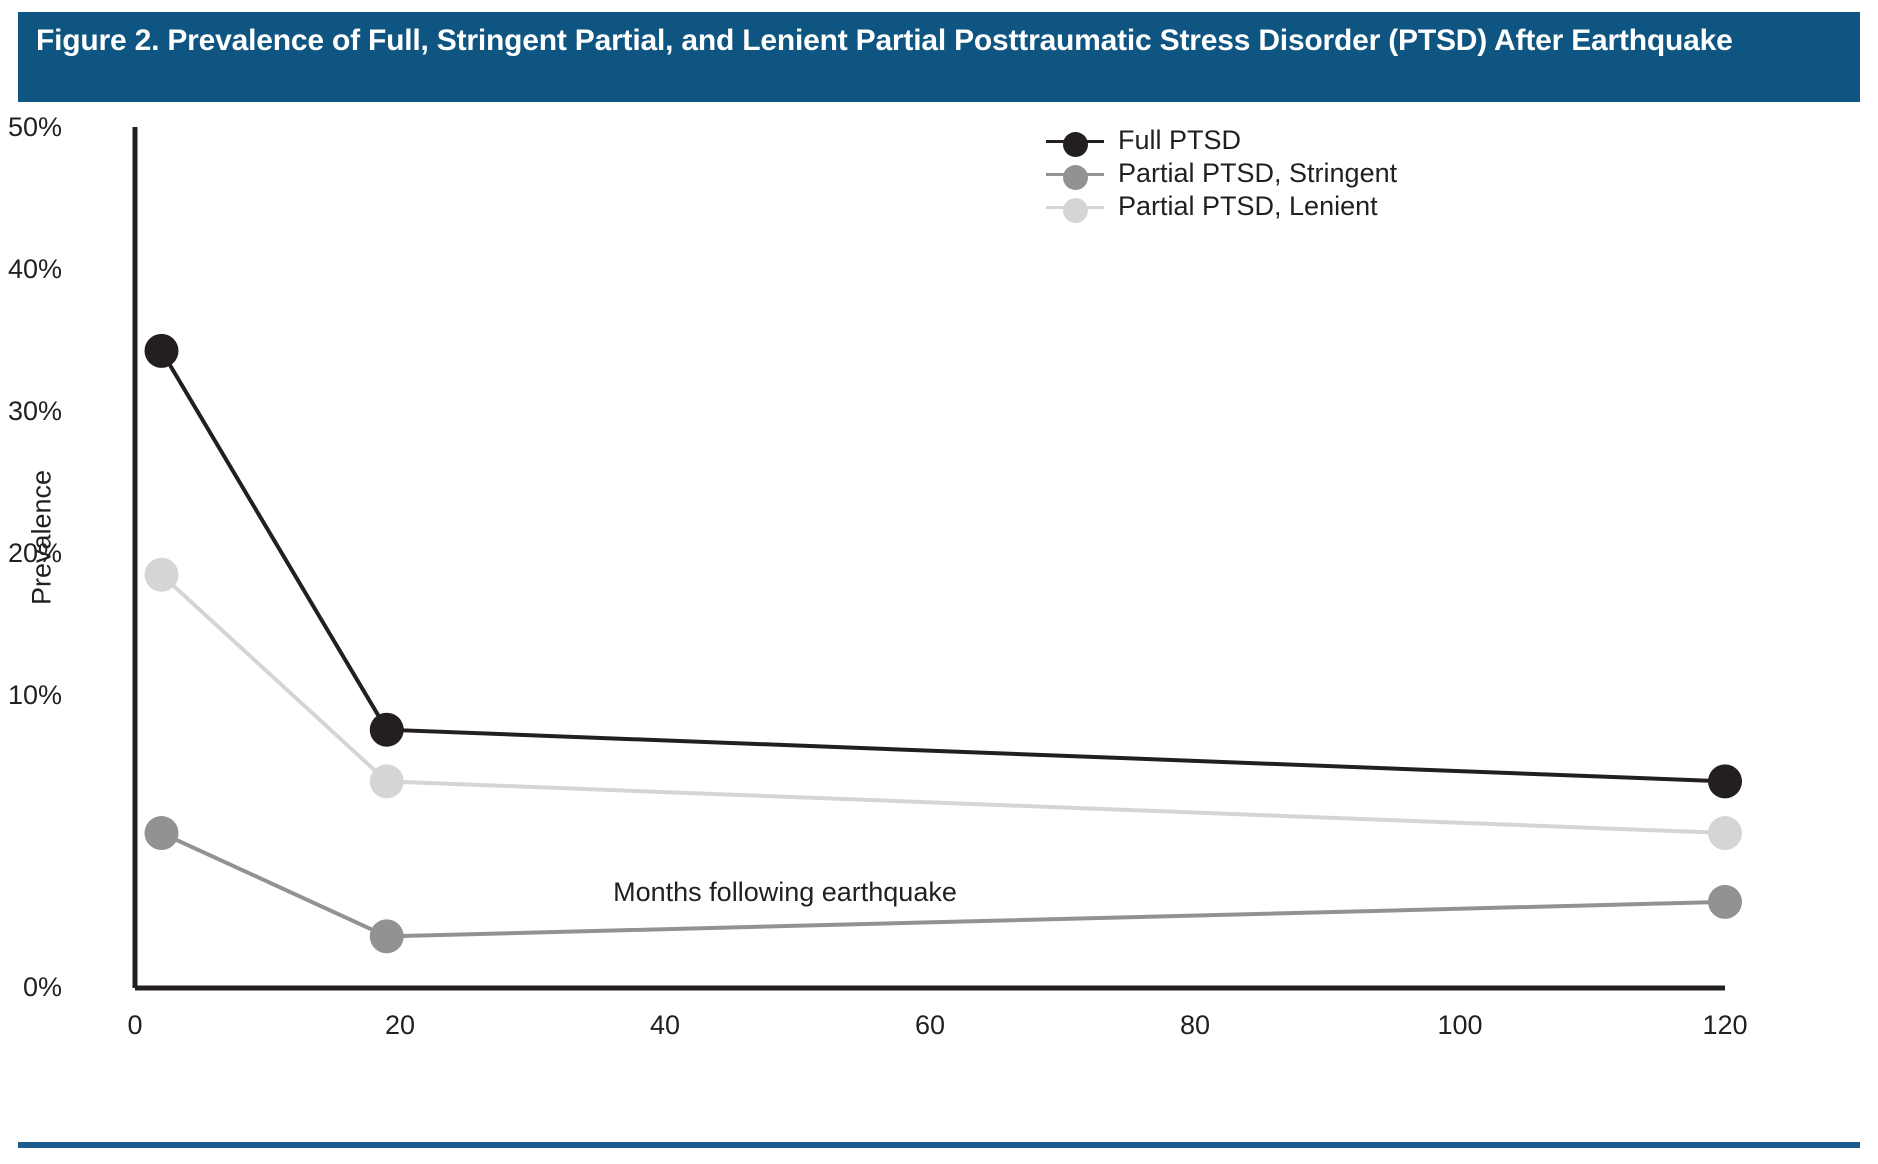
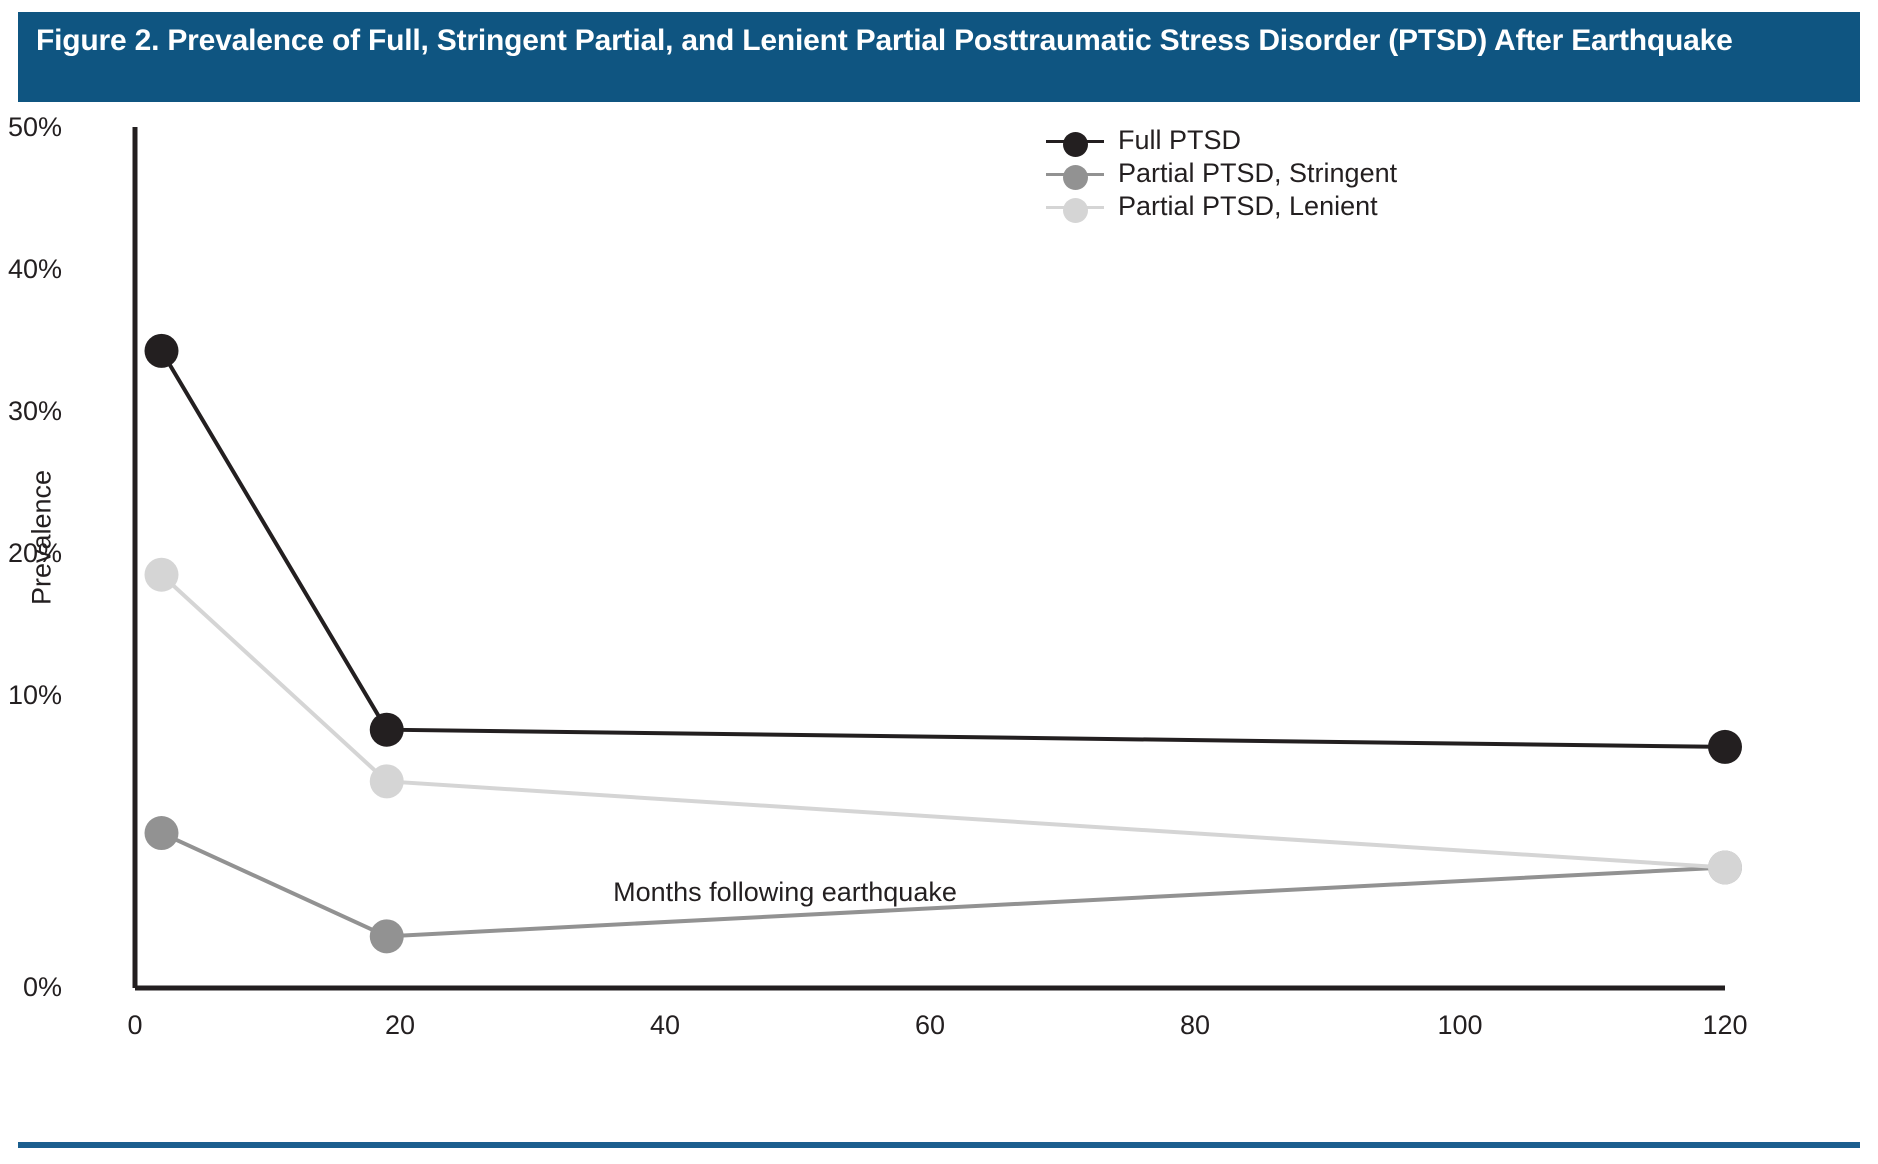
Full PTSD/120: 12 -> 14
Partial PTSD, Stringent/120: 5 -> 7
Partial PTSD, Lenient/120: 9 -> 7
